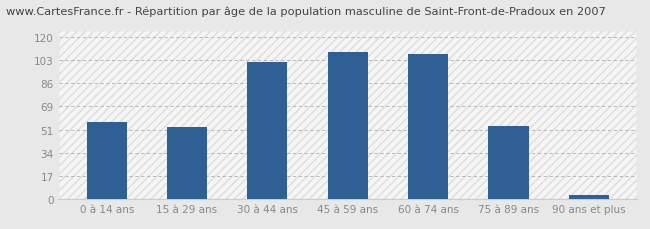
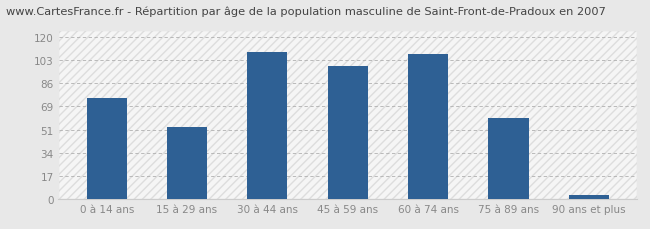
0 à 14 ans: 57 -> 75
30 à 44 ans: 101 -> 109
45 à 59 ans: 109 -> 98
75 à 89 ans: 54 -> 60
